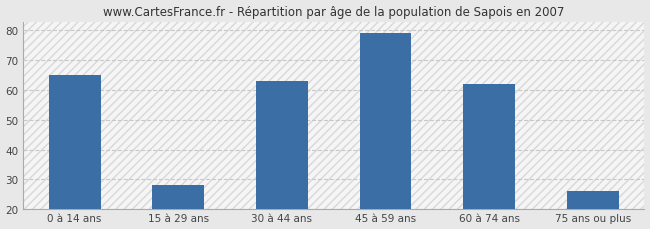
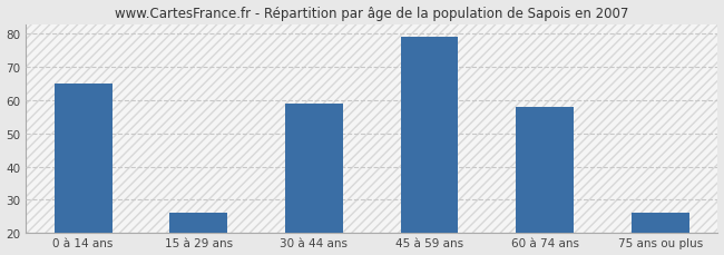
15 à 29 ans: 28 -> 26
30 à 44 ans: 63 -> 59
60 à 74 ans: 62 -> 58
